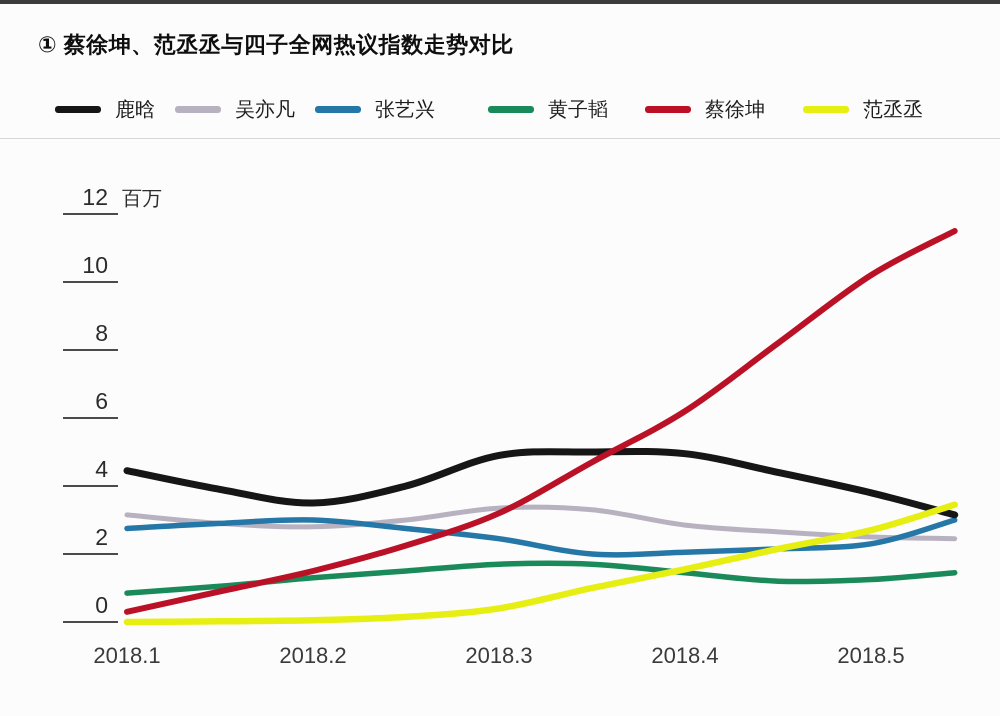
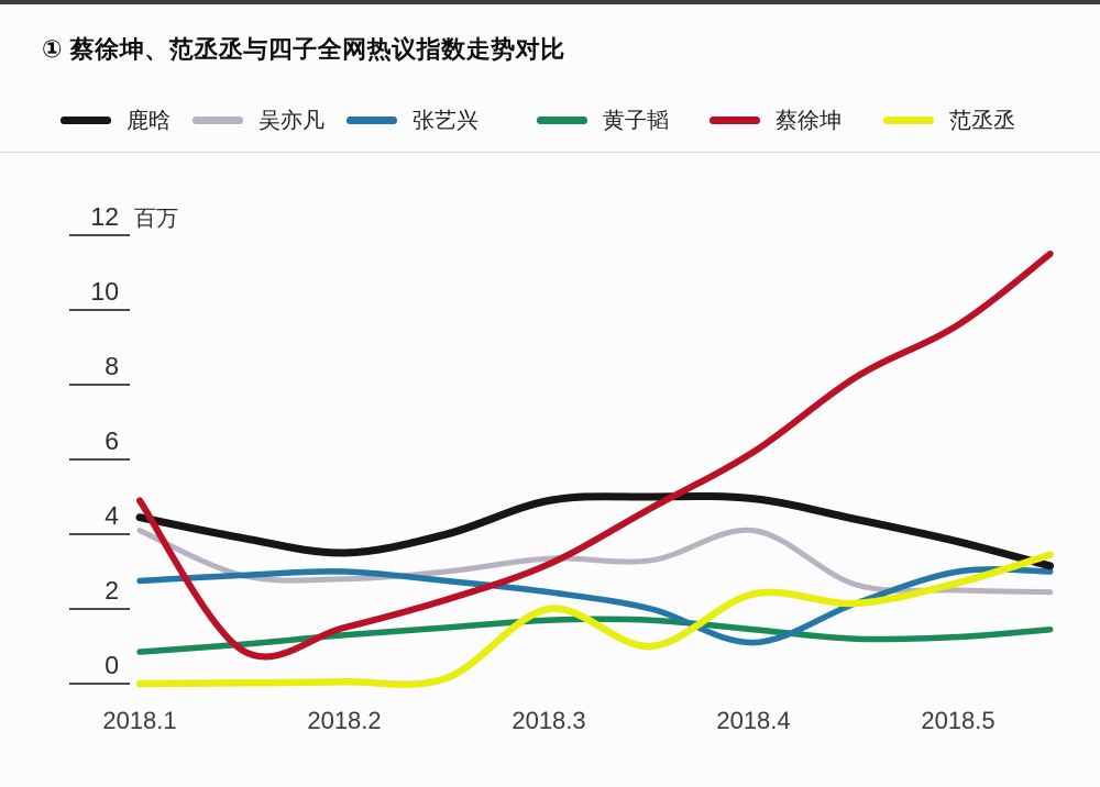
吴亦凡/2018.1: 3.1 -> 4.1
蔡徐坤/2018.1: 0.3 -> 4.9
范丞丞/2018.3: 0.4 -> 2.0
吴亦凡/2018.4: 2.9 -> 4.1
张艺兴/2018.4: 2.0 -> 1.1
范丞丞/2018.4: 1.6 -> 2.4
张艺兴/2018.5: 2.3 -> 3.0
蔡徐坤/2018.5: 10.2 -> 9.6
